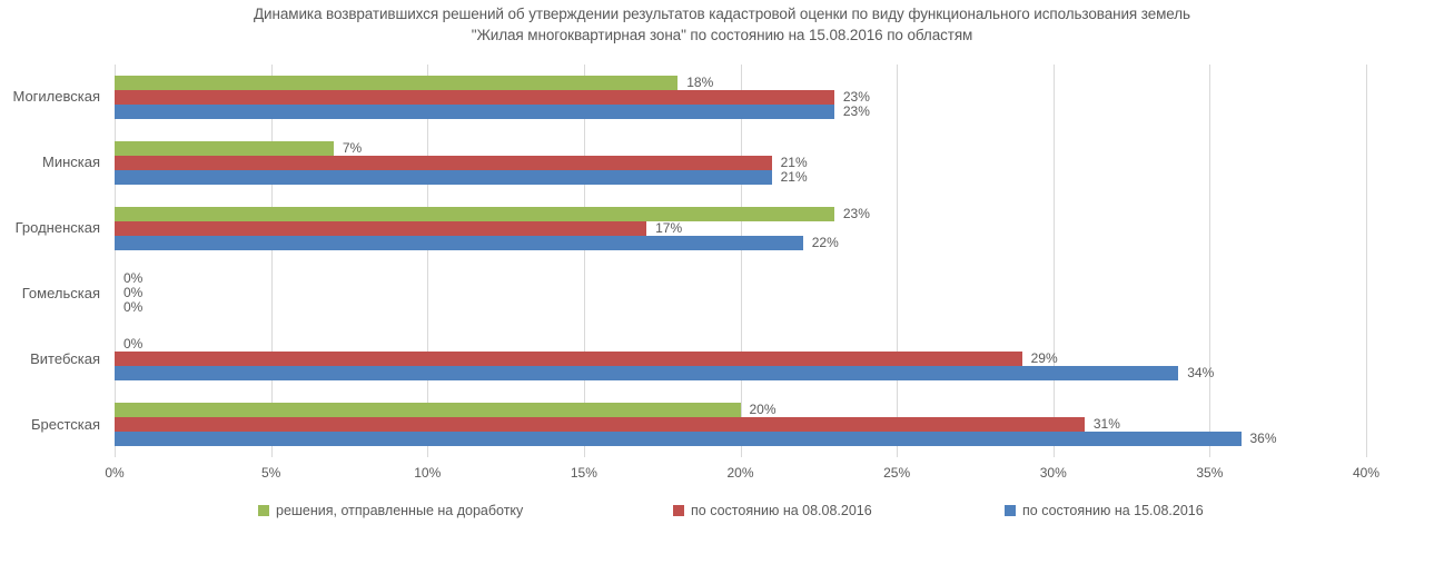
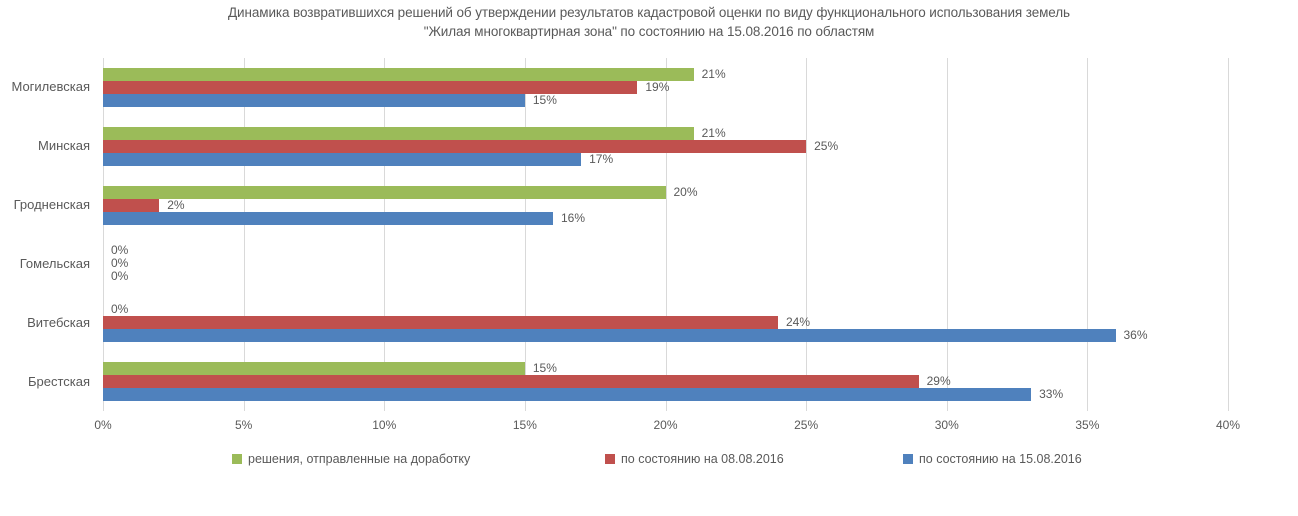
решения, отправленные на доработку/Могилевская: 18% -> 21%
по состоянию на 08.08.2016/Могилевская: 23% -> 19%
по состоянию на 15.08.2016/Могилевская: 23% -> 15%
решения, отправленные на доработку/Минская: 7% -> 21%
по состоянию на 08.08.2016/Минская: 21% -> 25%
по состоянию на 15.08.2016/Минская: 21% -> 17%
решения, отправленные на доработку/Гродненская: 23% -> 20%
по состоянию на 08.08.2016/Гродненская: 17% -> 2%
по состоянию на 15.08.2016/Гродненская: 22% -> 16%
по состоянию на 08.08.2016/Витебская: 29% -> 24%
по состоянию на 15.08.2016/Витебская: 34% -> 36%
решения, отправленные на доработку/Брестская: 20% -> 15%
по состоянию на 08.08.2016/Брестская: 31% -> 29%
по состоянию на 15.08.2016/Брестская: 36% -> 33%
